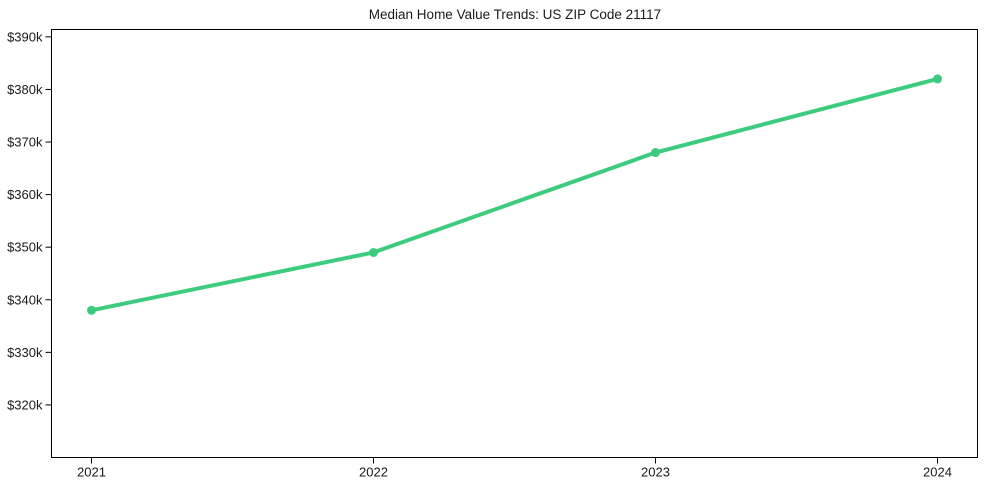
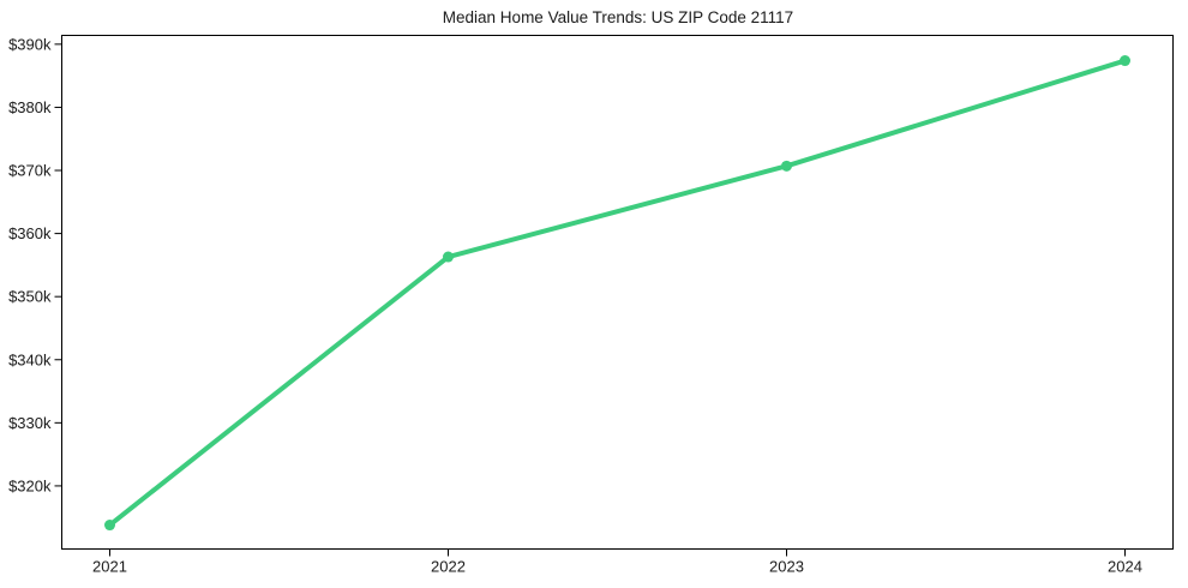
2021: $338k -> $314k
2022: $349k -> $356k
2023: $368k -> $371k
2024: $382k -> $387k
